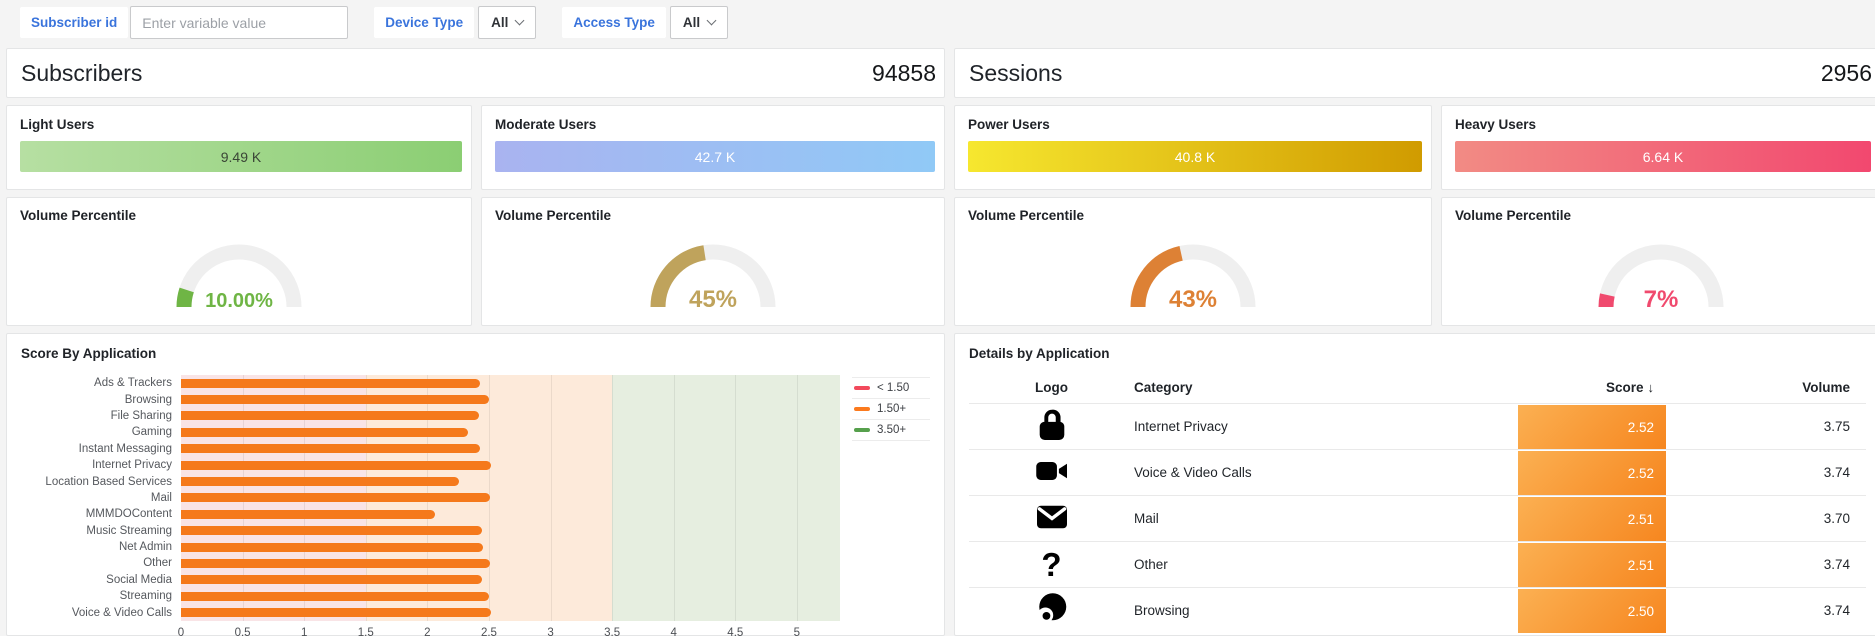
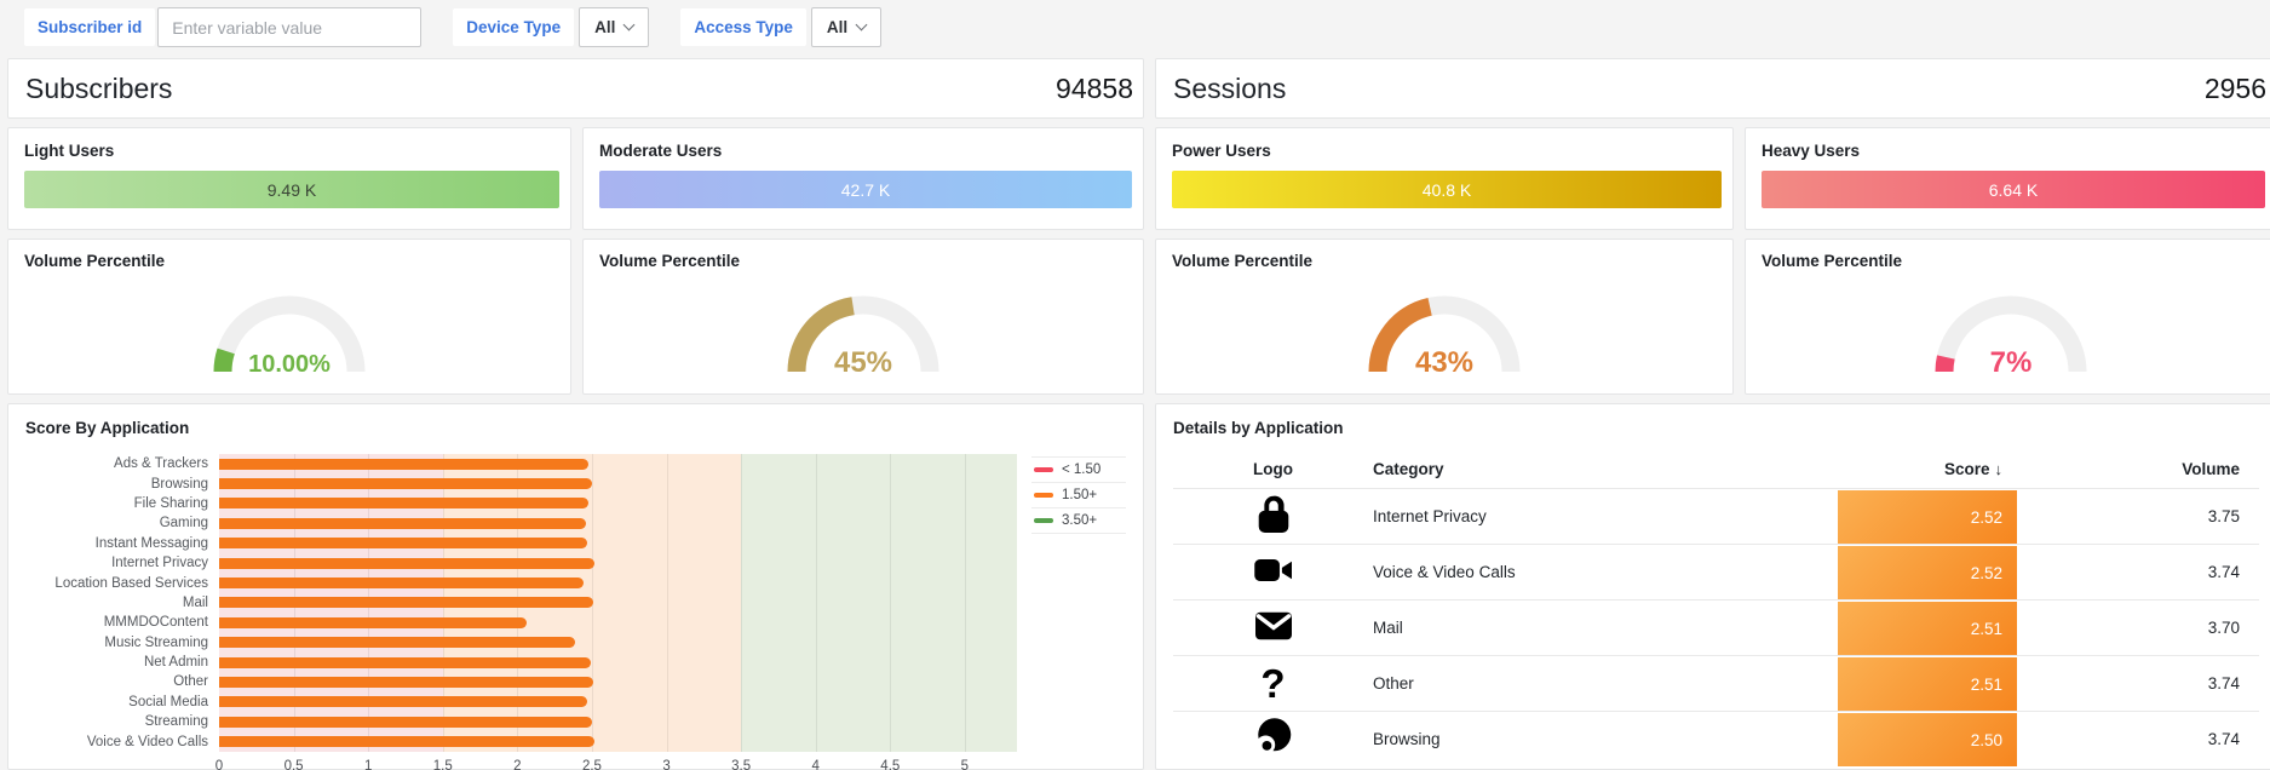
Ads & Trackers: 2.43 -> 2.48
File Sharing: 2.42 -> 2.48
Gaming: 2.33 -> 2.46
Instant Messaging: 2.43 -> 2.47
Location Based Services: 2.26 -> 2.44
Music Streaming: 2.44 -> 2.39
Net Admin: 2.45 -> 2.49
Social Media: 2.44 -> 2.47
